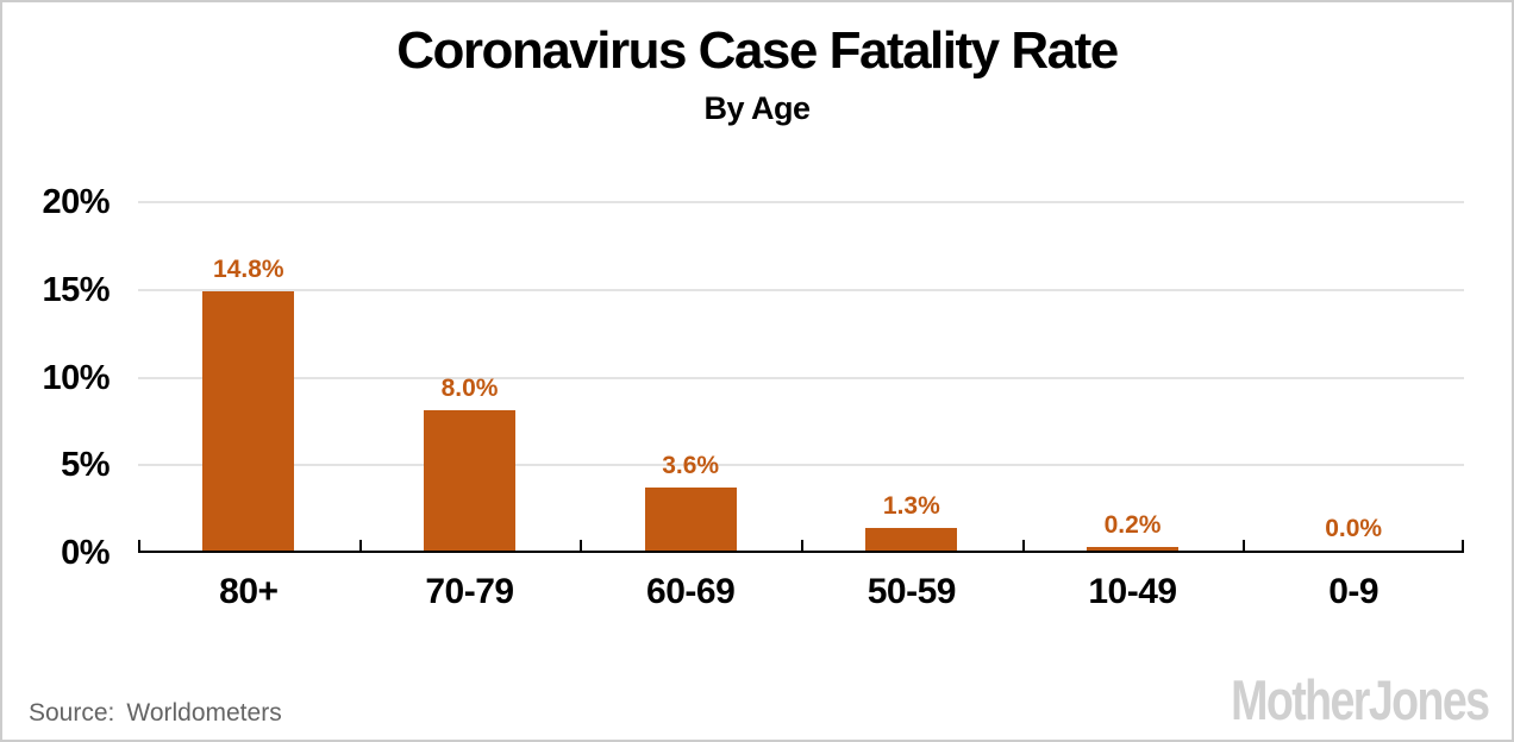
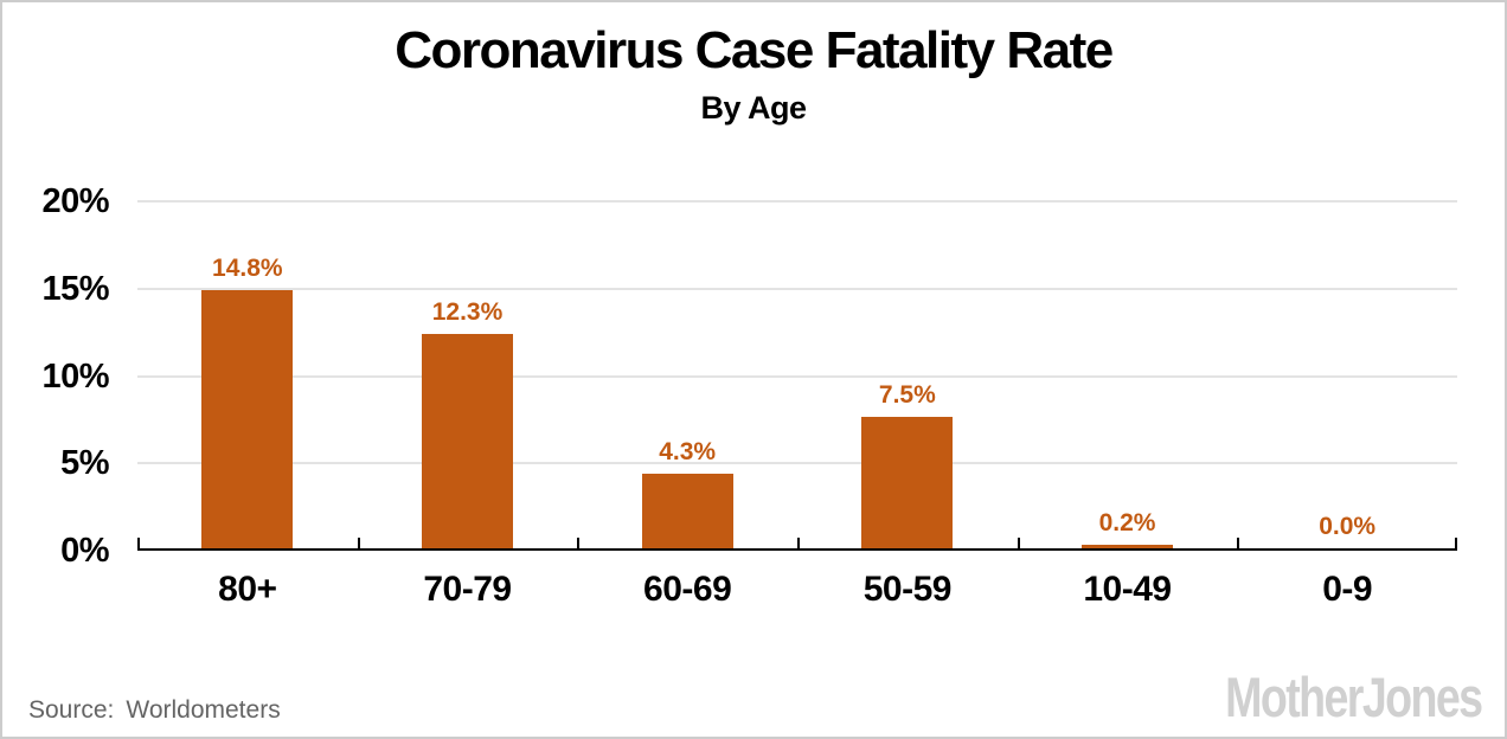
70-79: 8.0% -> 12.3%
60-69: 3.6% -> 4.3%
50-59: 1.3% -> 7.5%
